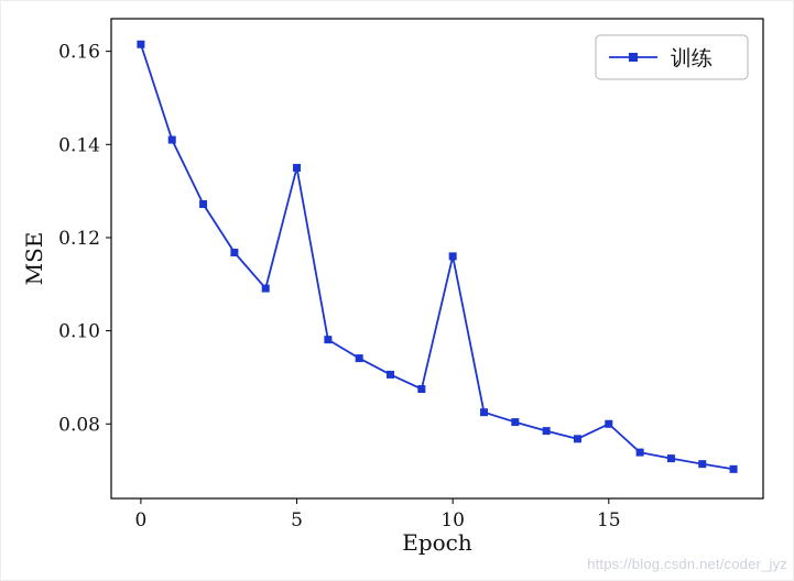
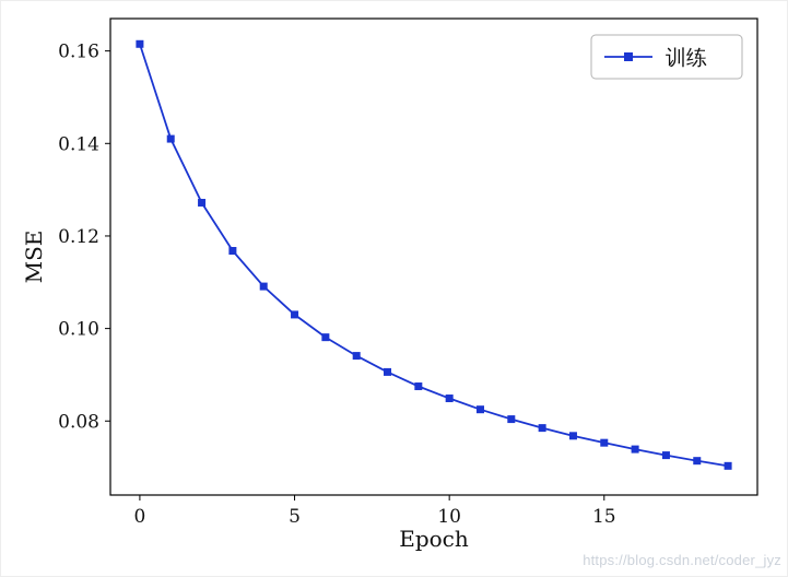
5: 0.135 -> 0.103
10: 0.116 -> 0.085
15: 0.080 -> 0.075
